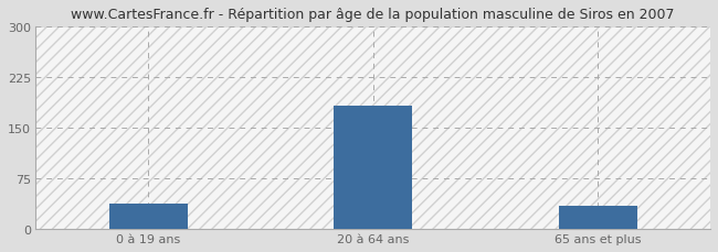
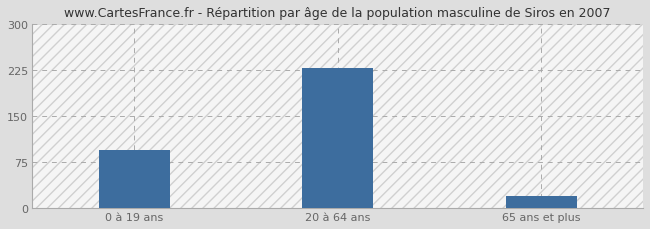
0 à 19 ans: 38 -> 95
20 à 64 ans: 182 -> 228
65 ans et plus: 34 -> 20
